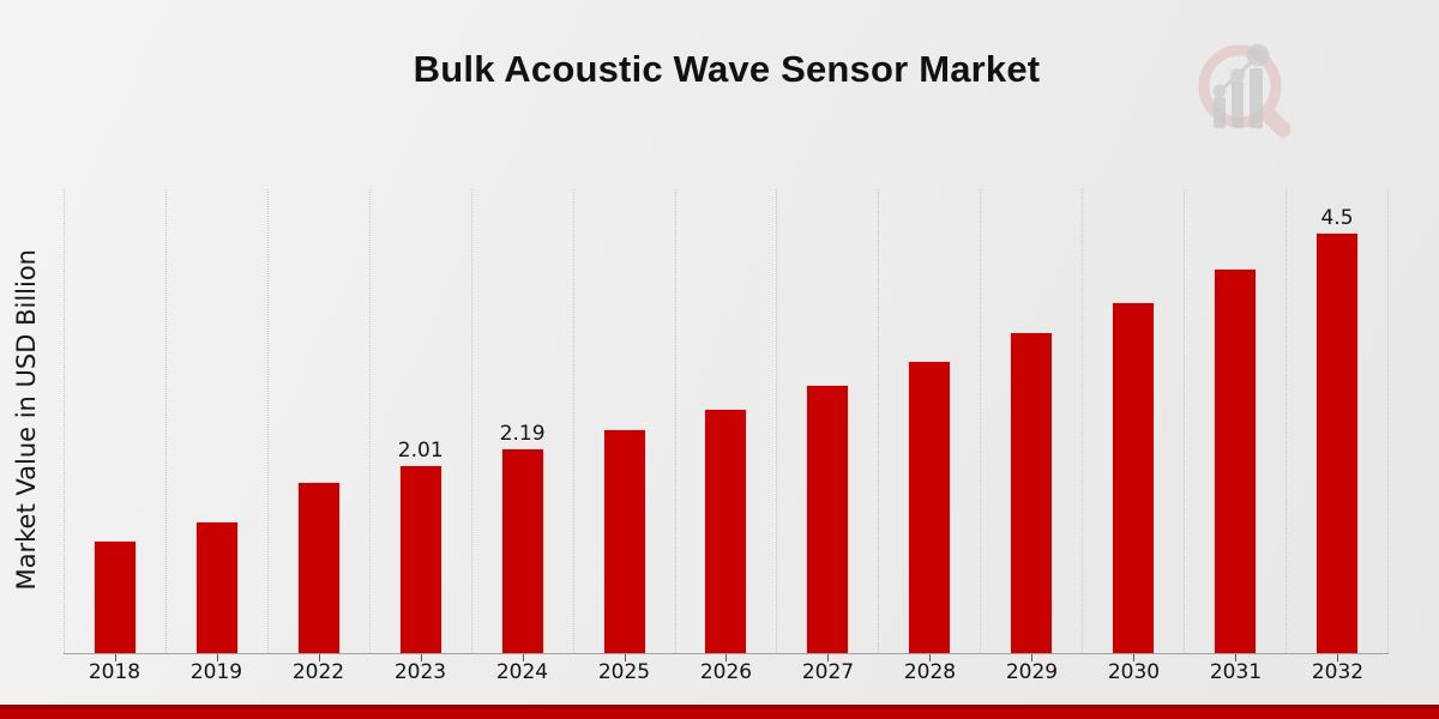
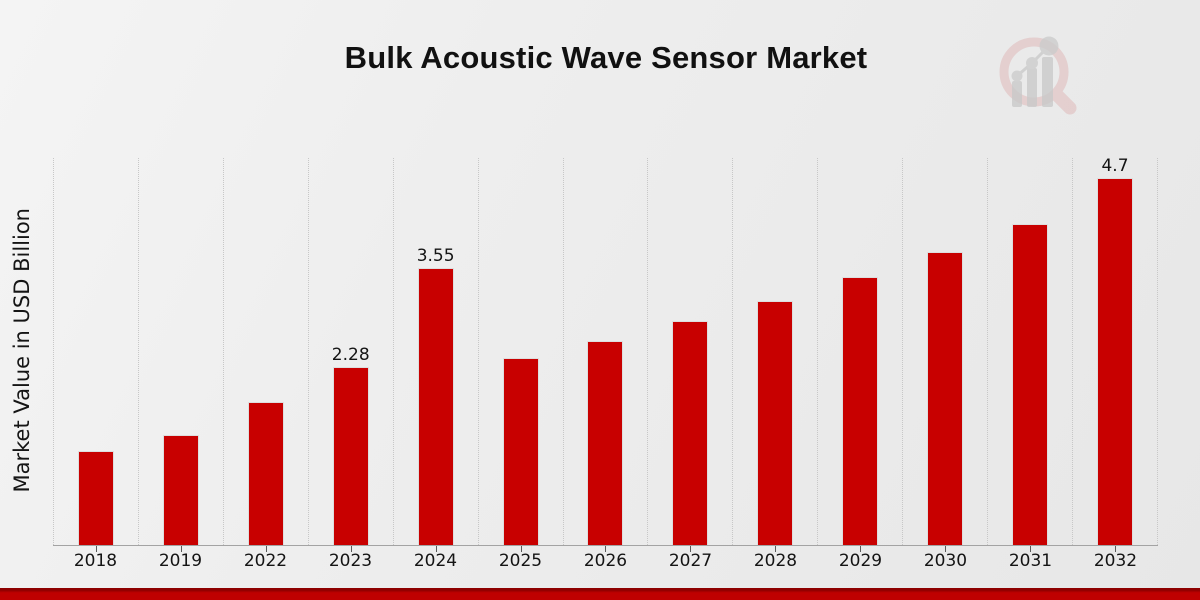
2023: 2.01 -> 2.28
2024: 2.19 -> 3.55
2032: 4.5 -> 4.7
